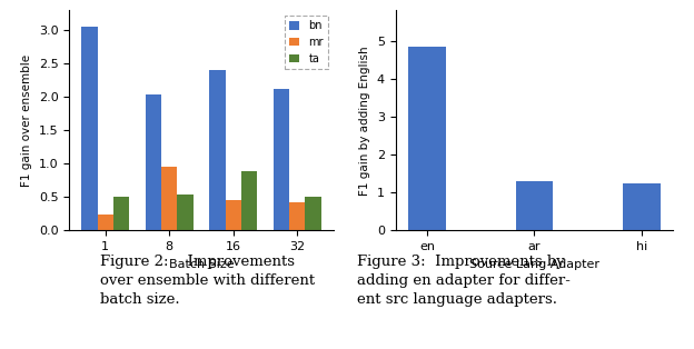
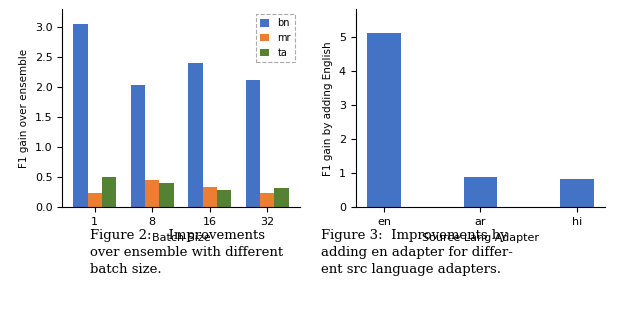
mr/8: 0.96 -> 0.46
ta/8: 0.54 -> 0.40
mr/16: 0.46 -> 0.34
ta/16: 0.88 -> 0.28
mr/32: 0.42 -> 0.24
ta/32: 0.50 -> 0.32
en: 4.85 -> 5.10
ar: 1.30 -> 0.90
hi: 1.25 -> 0.82
